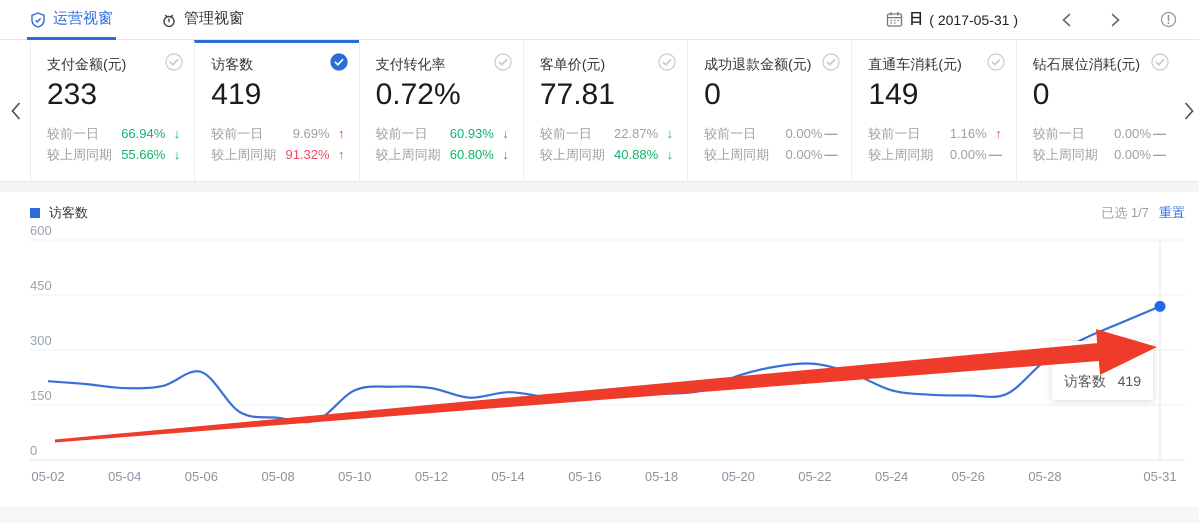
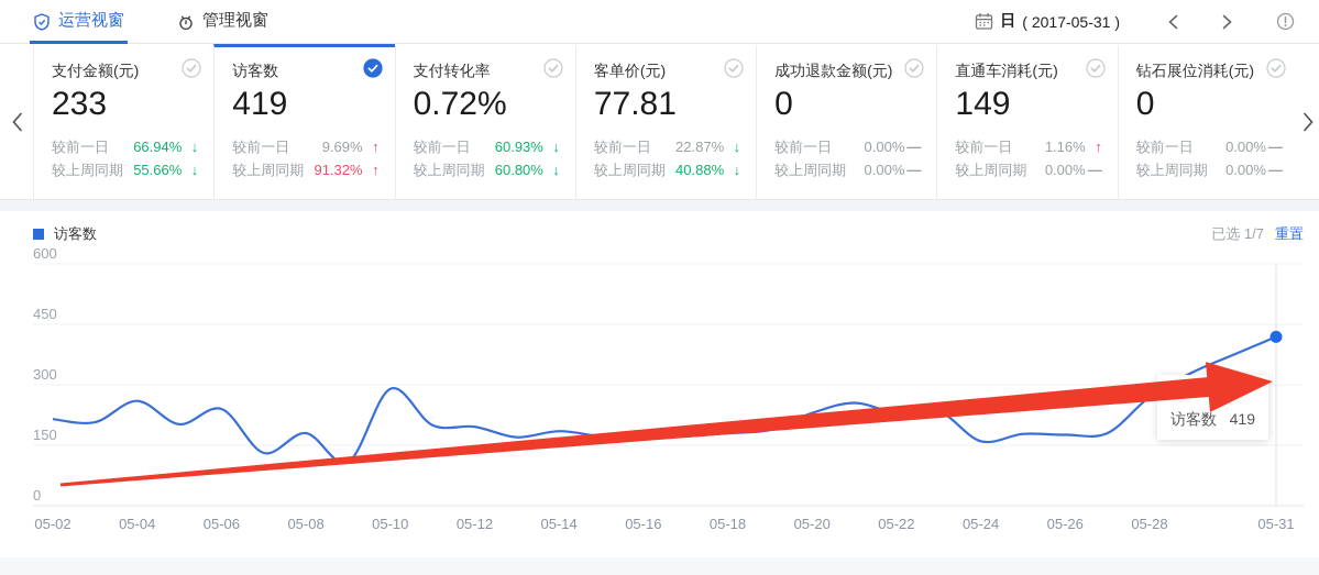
05-04: 200 -> 260
05-08: 120 -> 180
05-10: 190 -> 290
05-22: 260 -> 230
05-24: 190 -> 160
